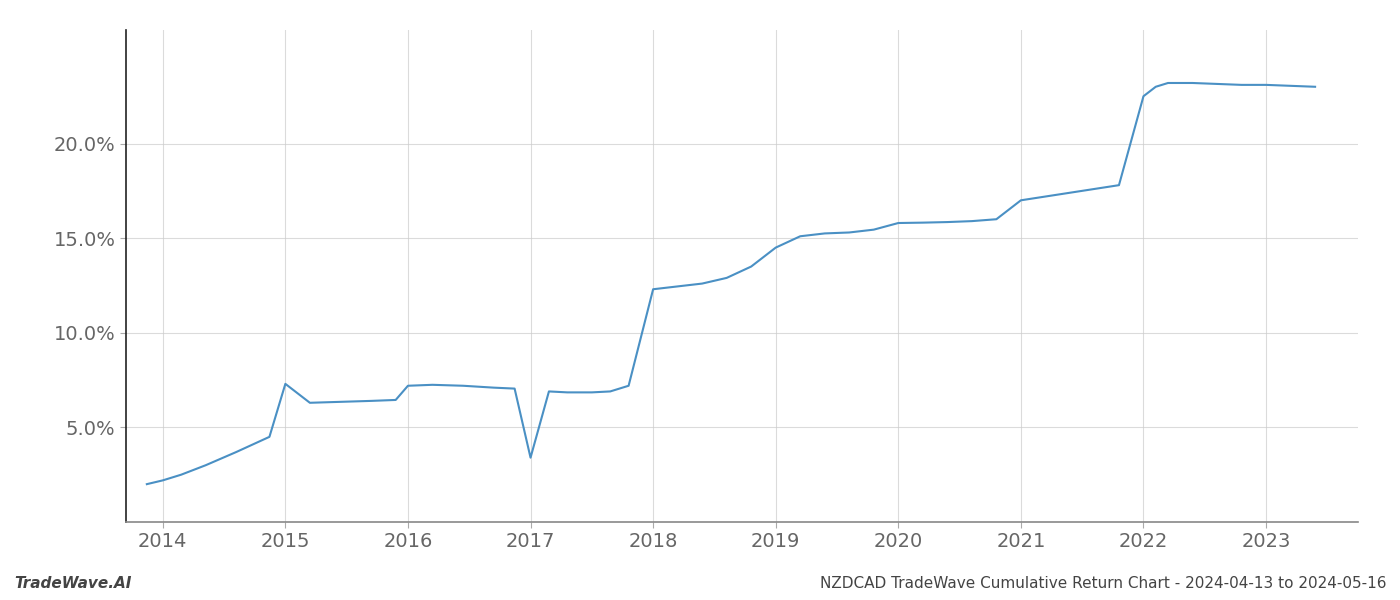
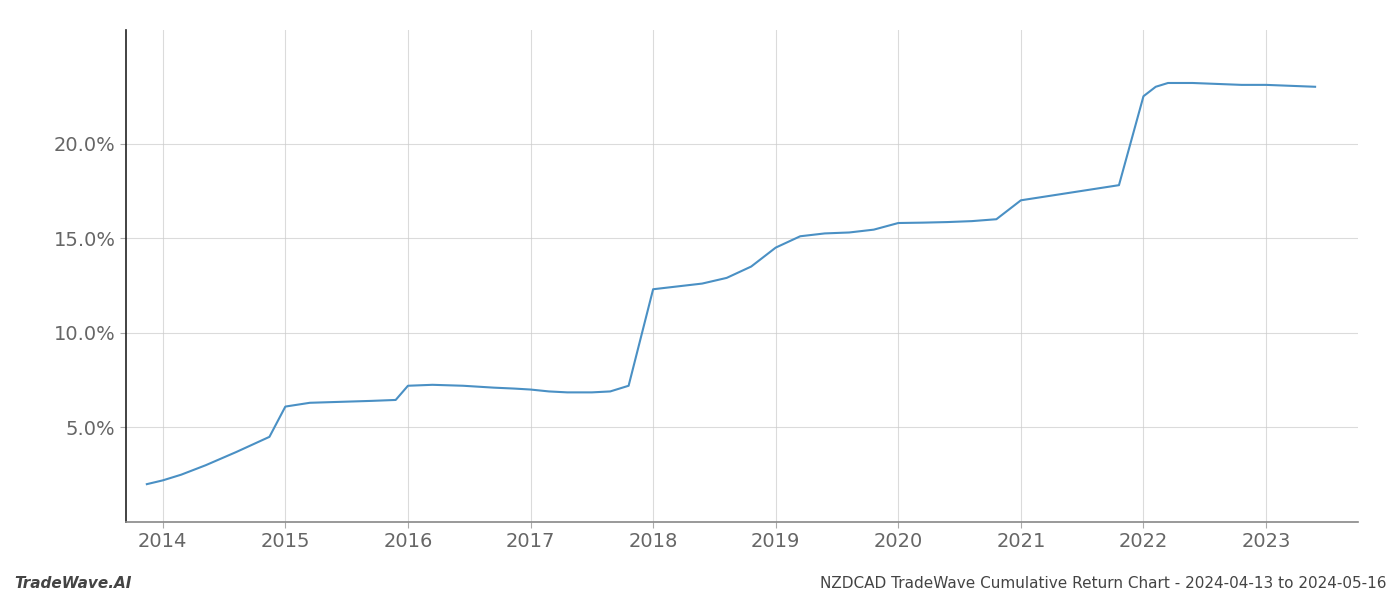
2015: 7.3% -> 6.1%
2017: 3.4% -> 7.0%
